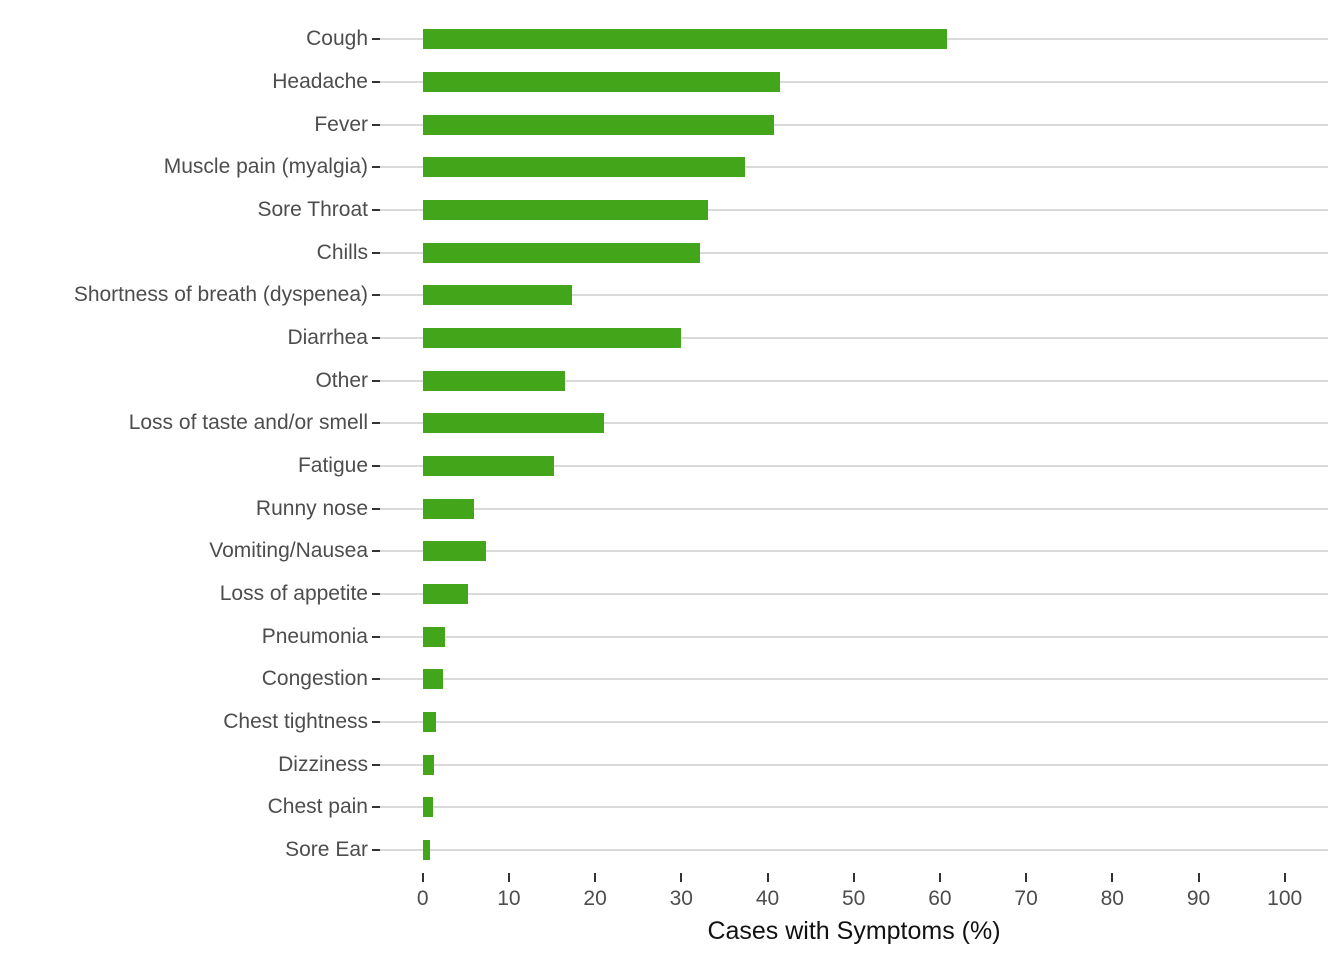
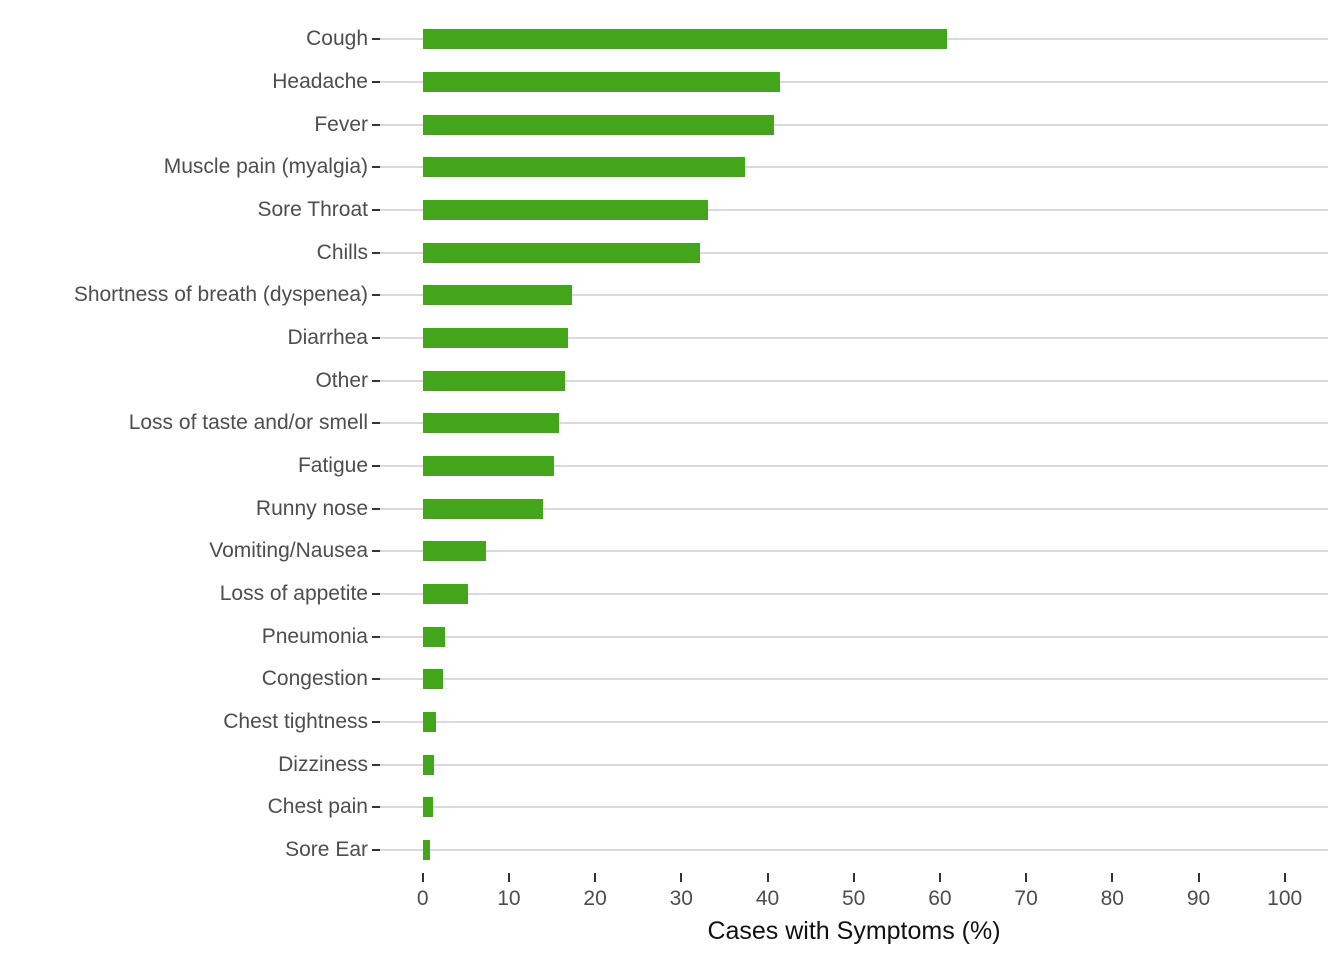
Diarrhea: 30 -> 17
Loss of taste and/or smell: 21 -> 16
Runny nose: 6 -> 14
